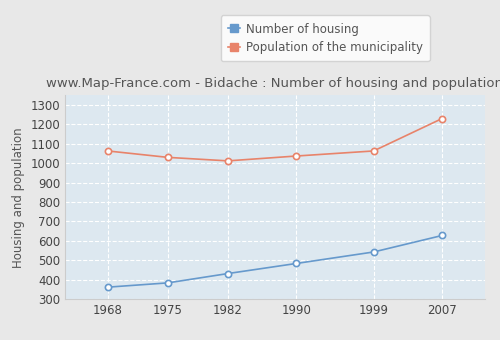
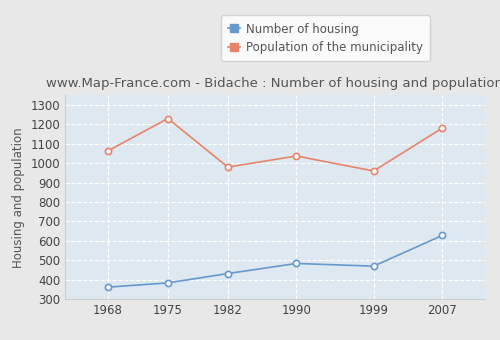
Population of the municipality/1975: 1030 -> 1230
Population of the municipality/1982: 1010 -> 980
Number of housing/1999: 540 -> 470
Population of the municipality/1999: 1060 -> 960
Population of the municipality/2007: 1230 -> 1180
